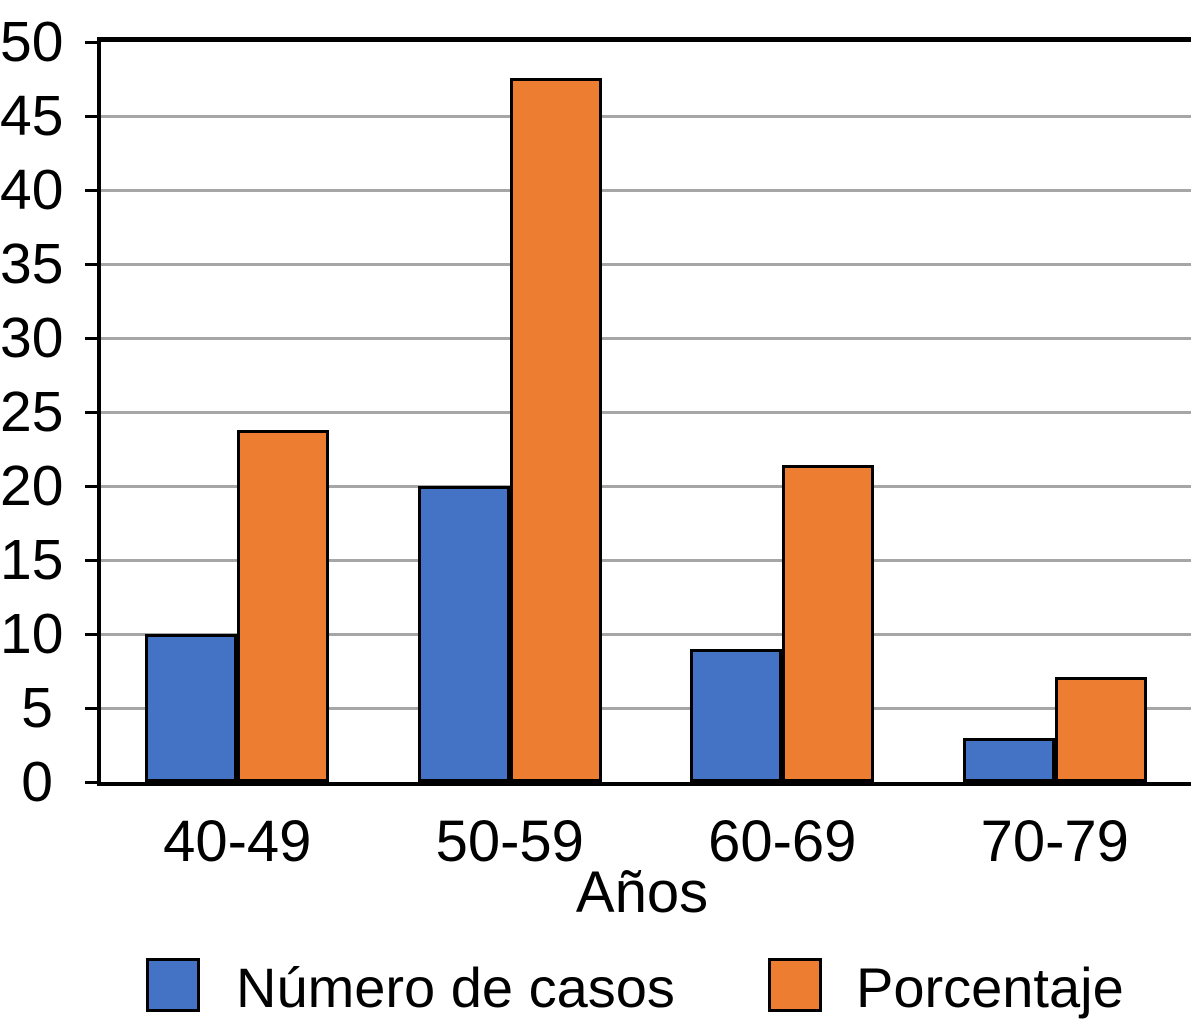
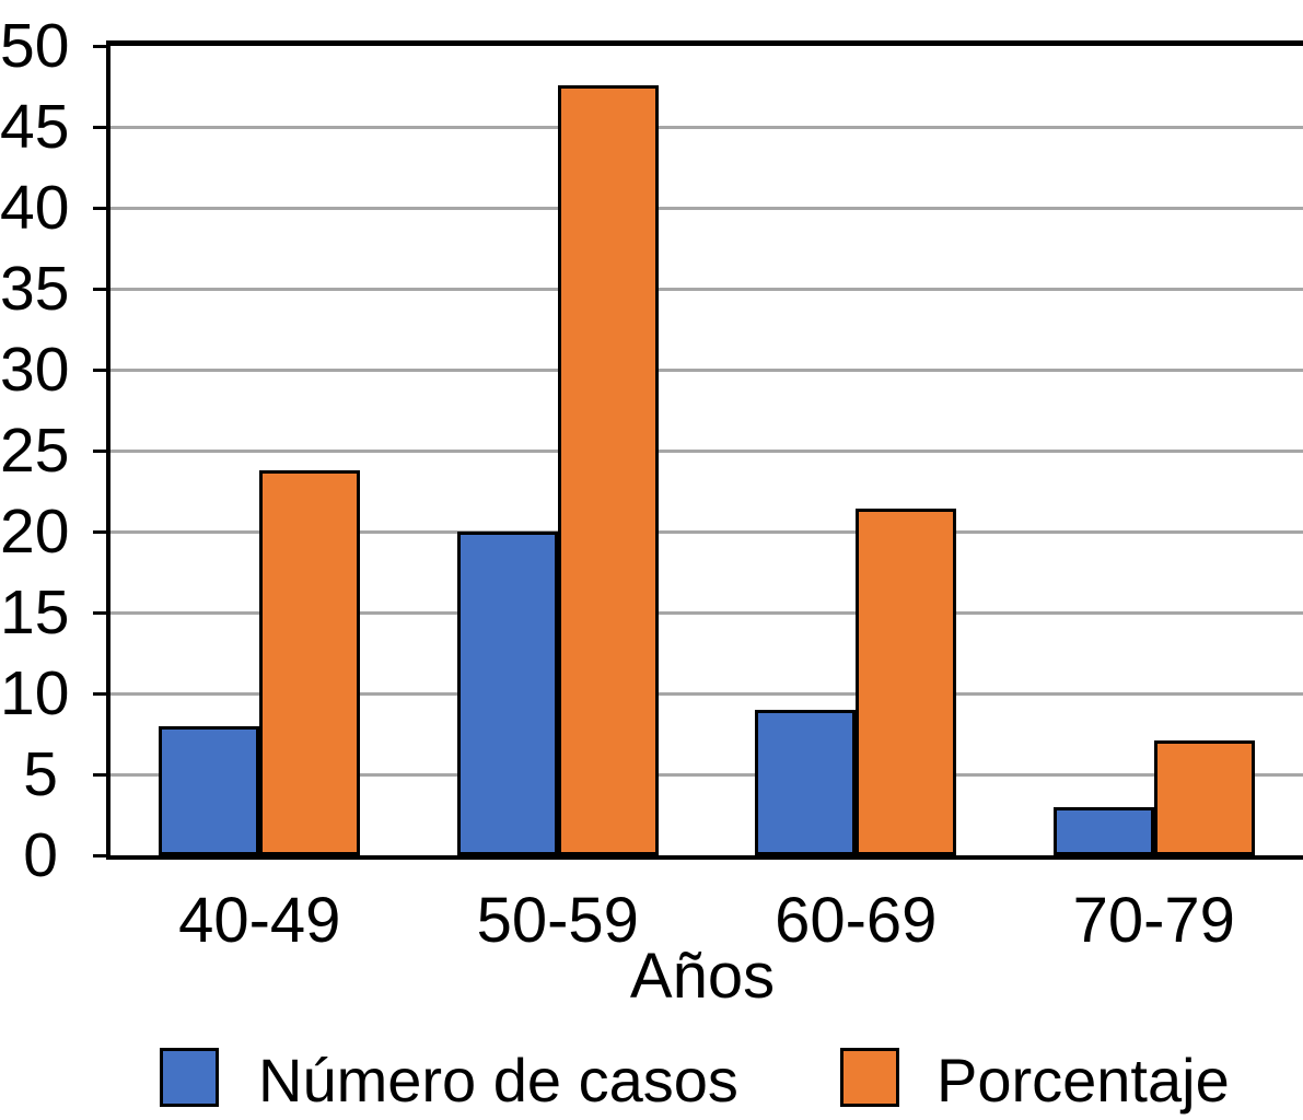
Número de casos/40-49: 10 -> 8
